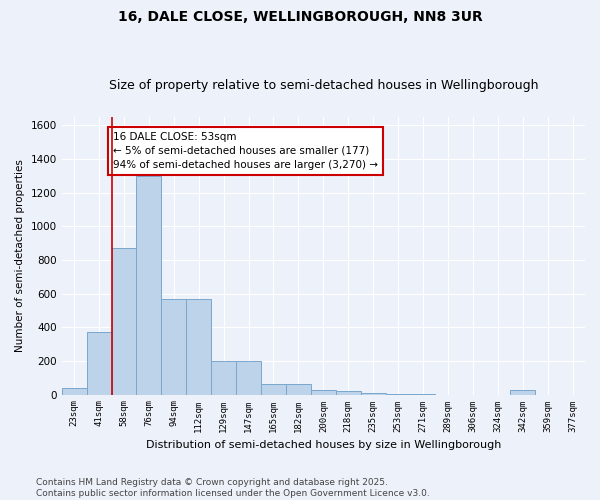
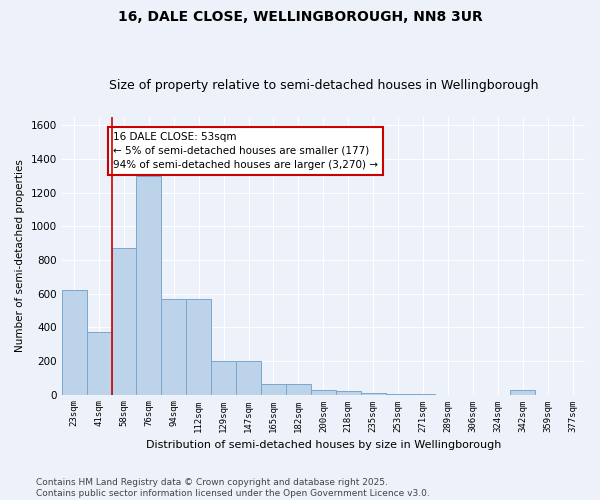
23sqm: 40 -> 620
